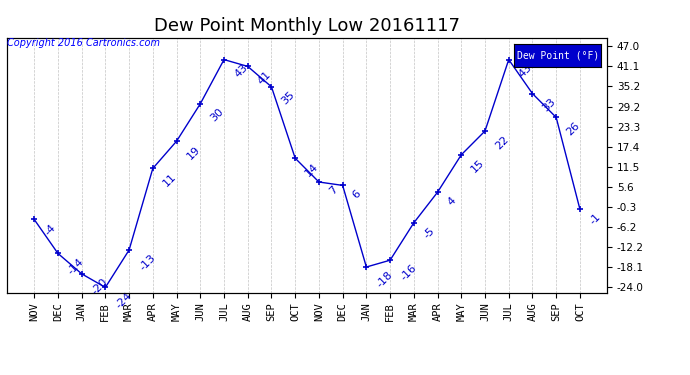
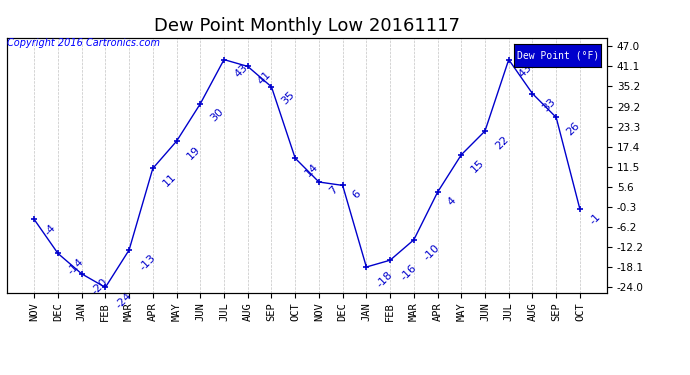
MAR: -5 -> -10
